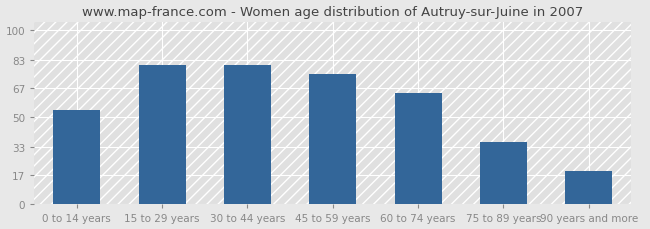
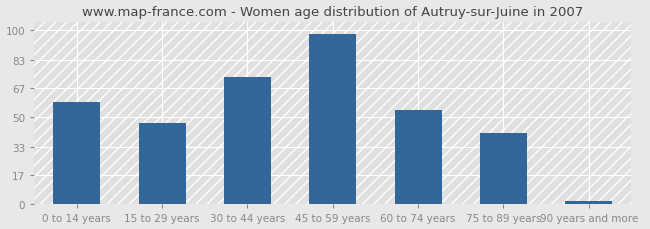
0 to 14 years: 54 -> 59
15 to 29 years: 80 -> 47
30 to 44 years: 80 -> 73
45 to 59 years: 75 -> 98
60 to 74 years: 64 -> 54
75 to 89 years: 36 -> 41
90 years and more: 19 -> 2
